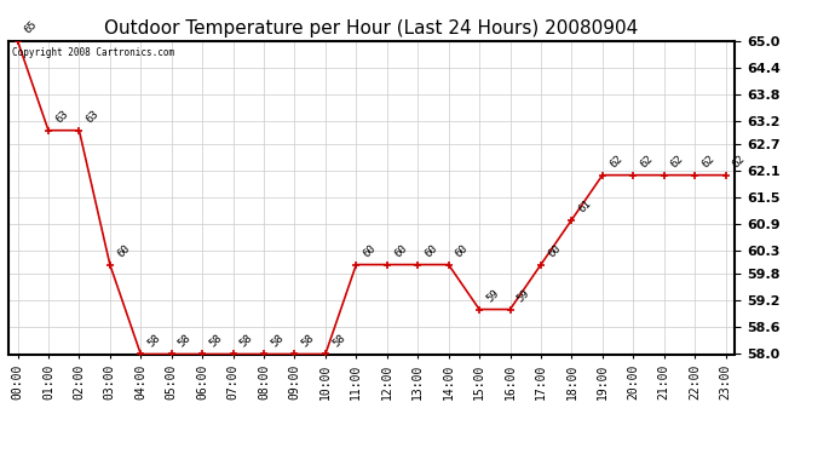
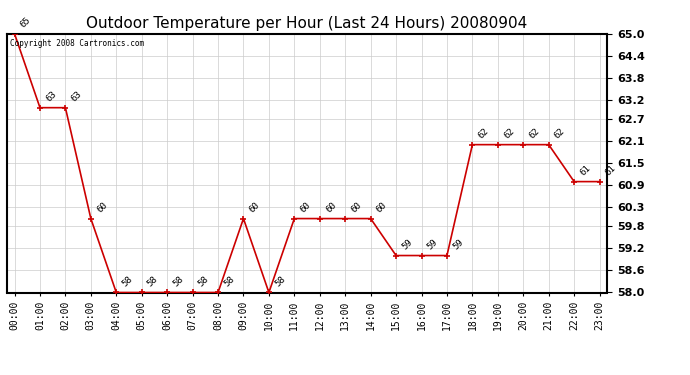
09:00: 58 -> 60
17:00: 60 -> 59
18:00: 61 -> 62
22:00: 62 -> 61
23:00: 62 -> 61
